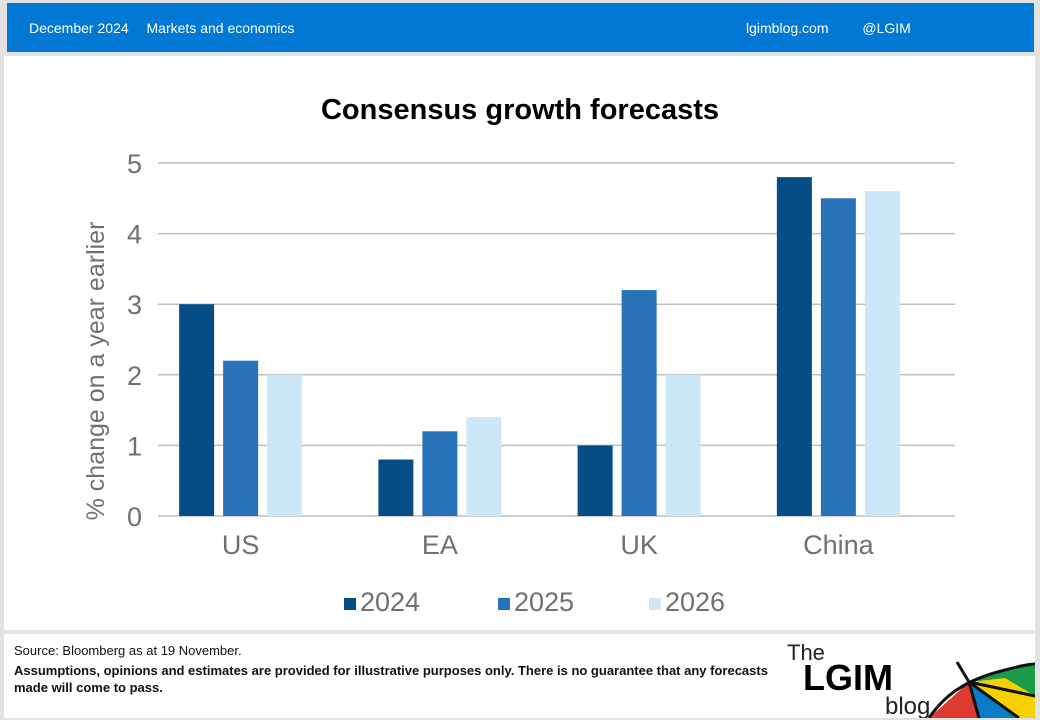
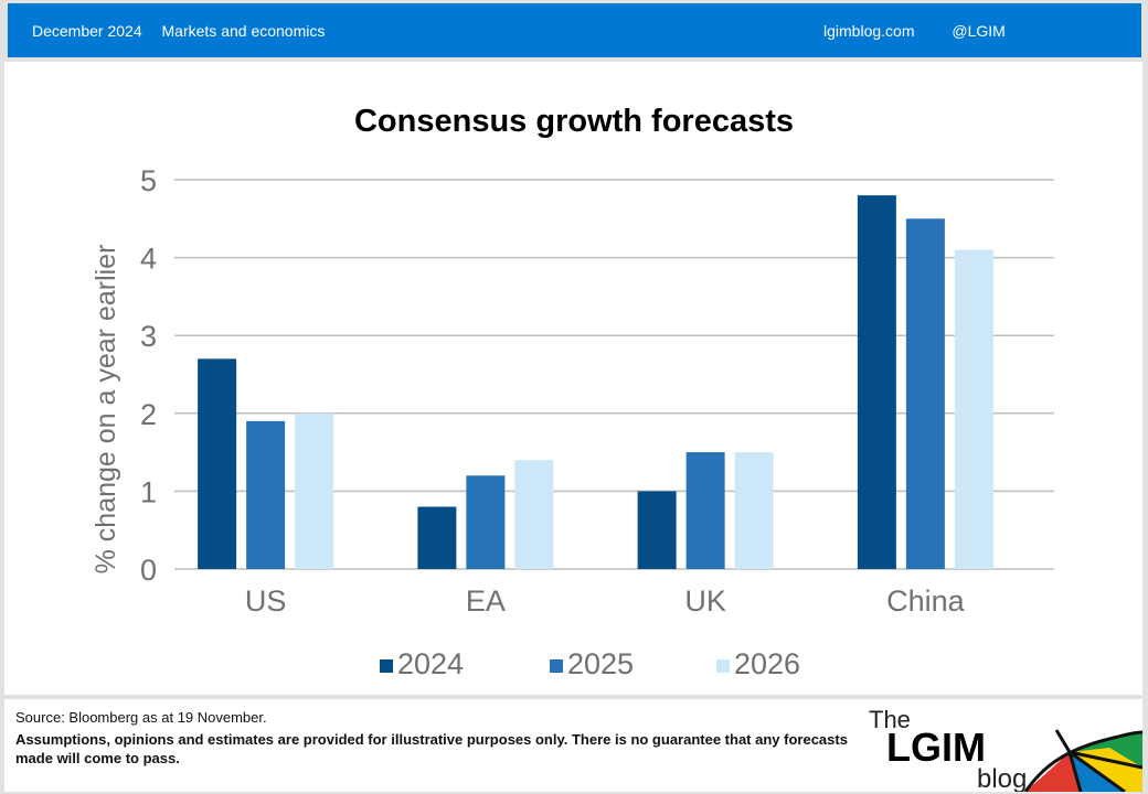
2024/US: 3.0 -> 2.7
2025/US: 2.2 -> 1.9
2025/UK: 3.2 -> 1.5
2026/UK: 2.0 -> 1.5
2026/China: 4.6 -> 4.1
